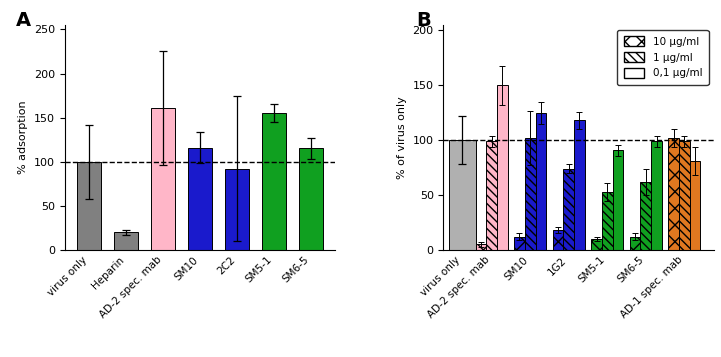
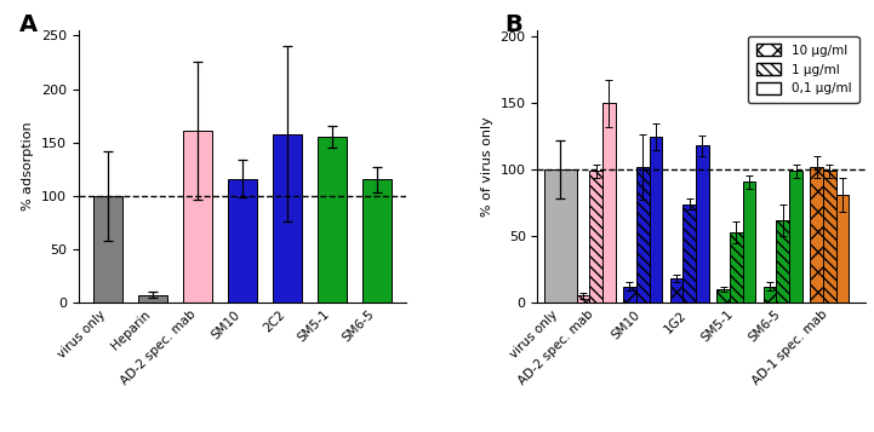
Heparin: 20 -> 7
2C2: 92 -> 158
